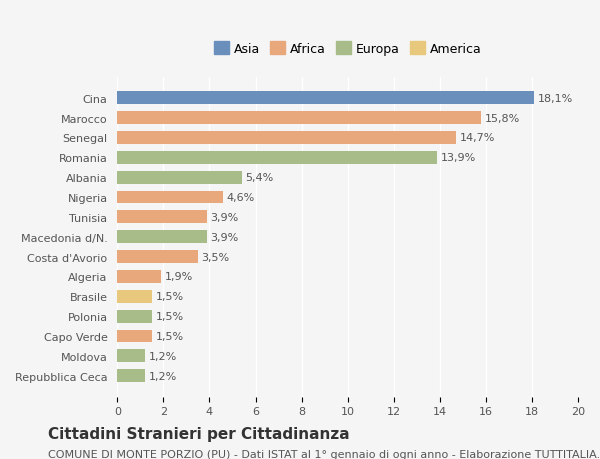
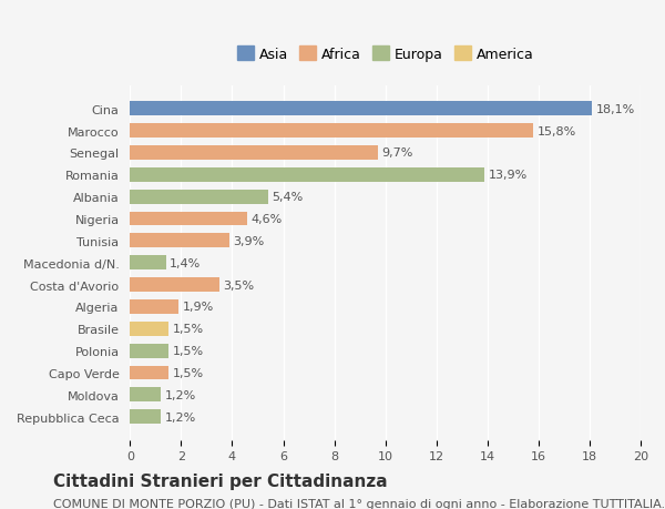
Senegal: 14,7% -> 9,7%
Macedonia d/N.: 3,9% -> 1,4%
